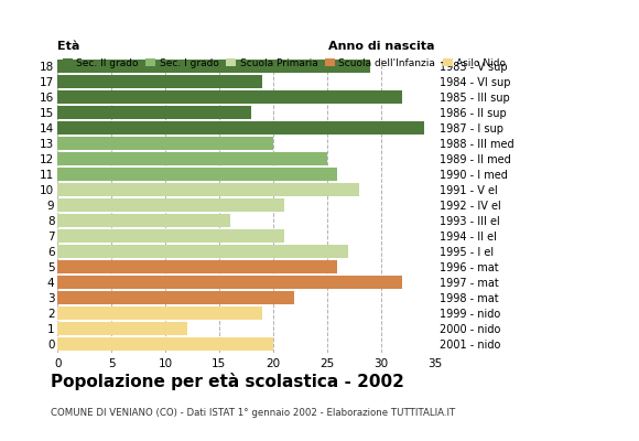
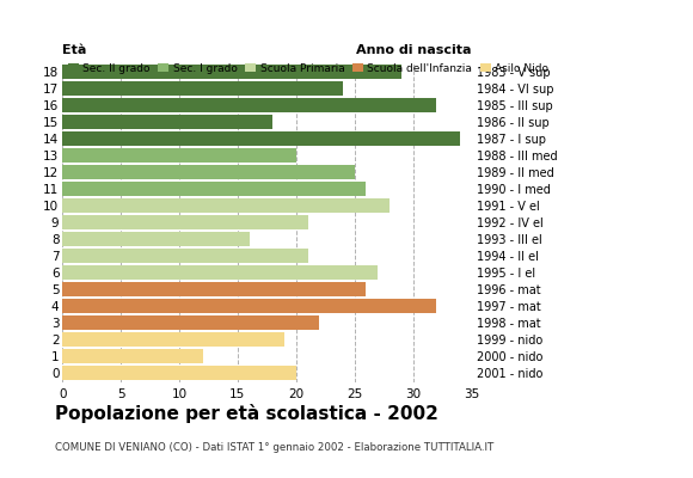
17: 19 -> 24
